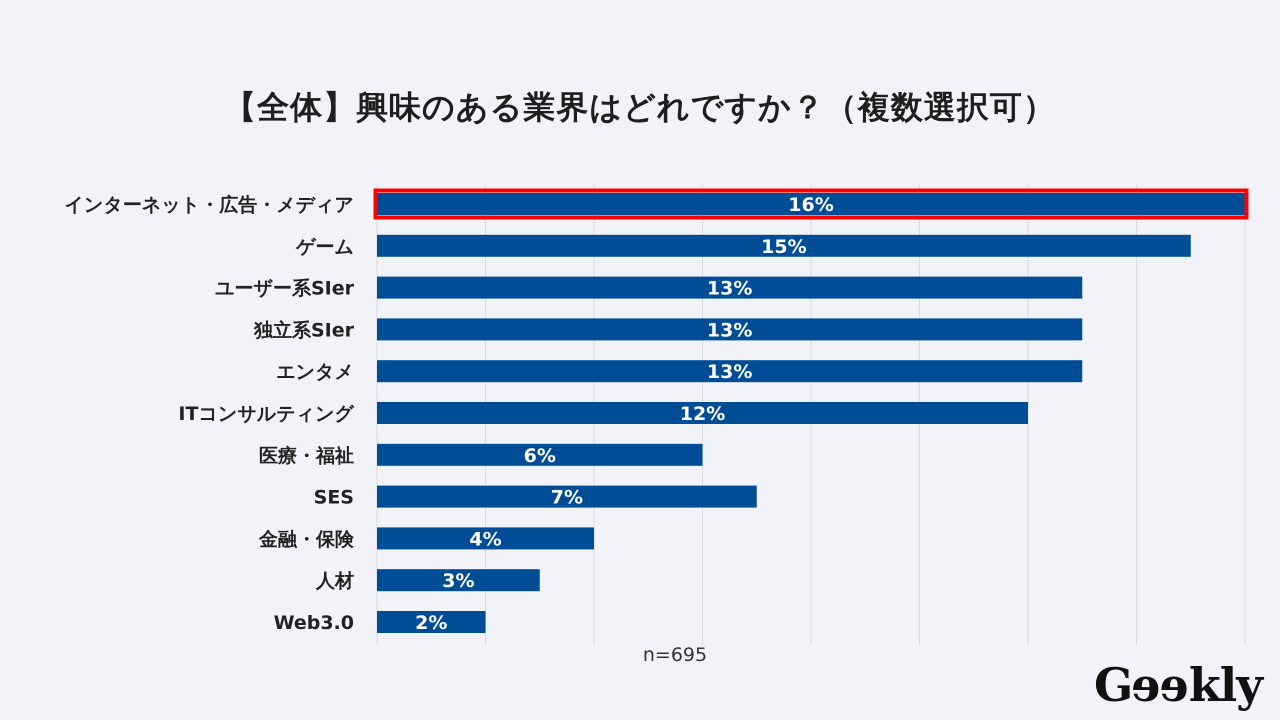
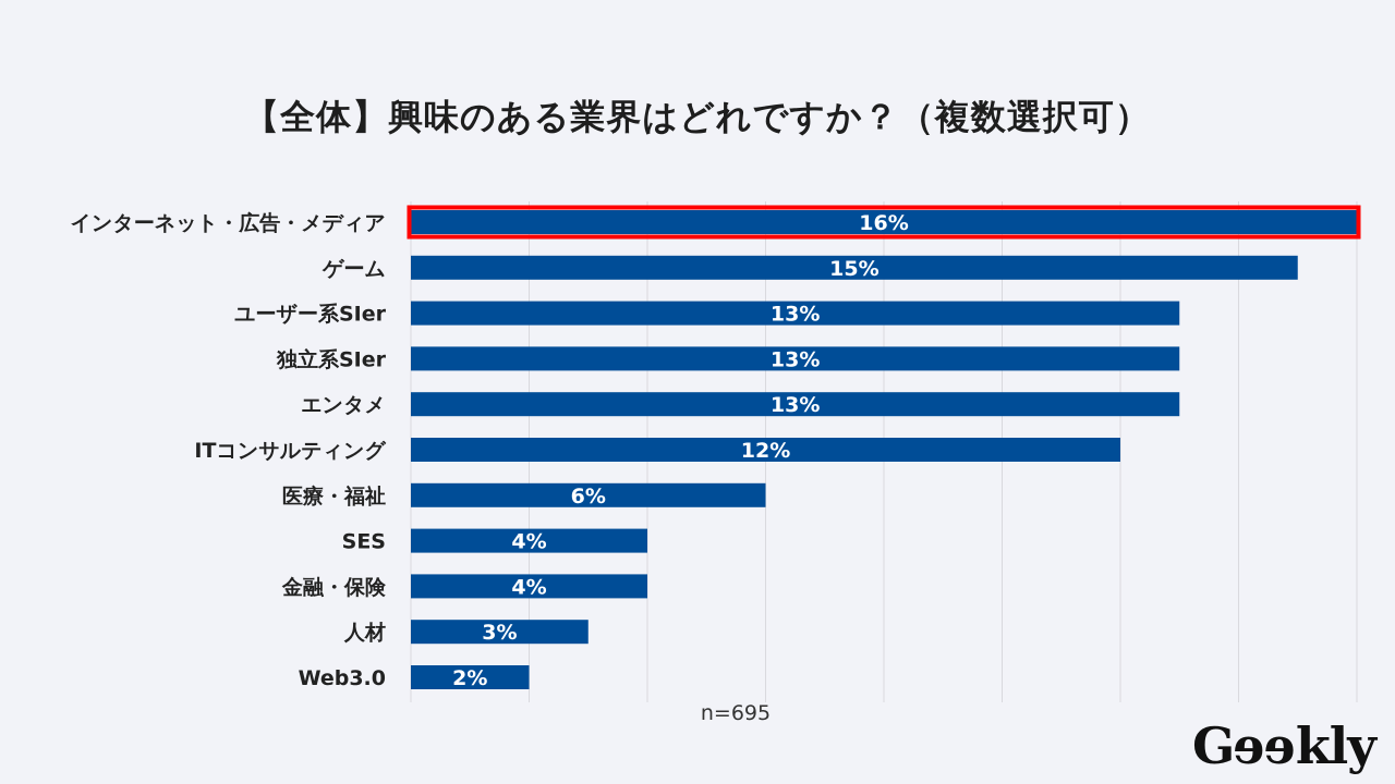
SES: 7% -> 4%
